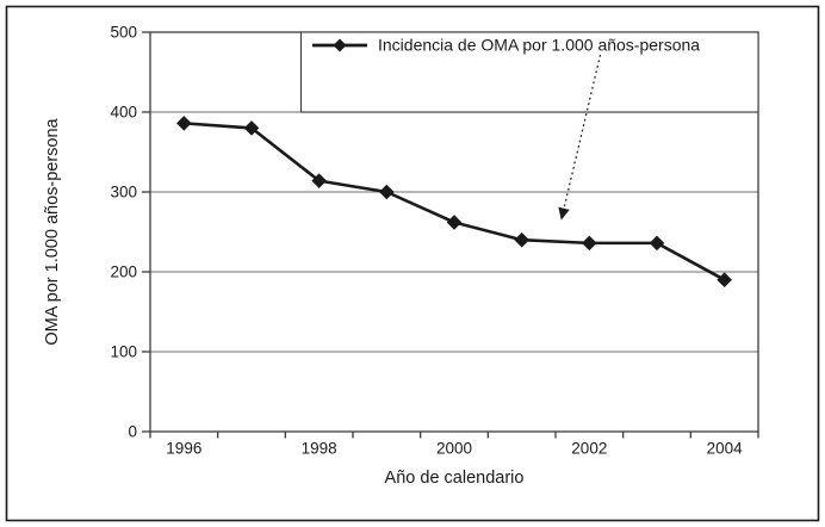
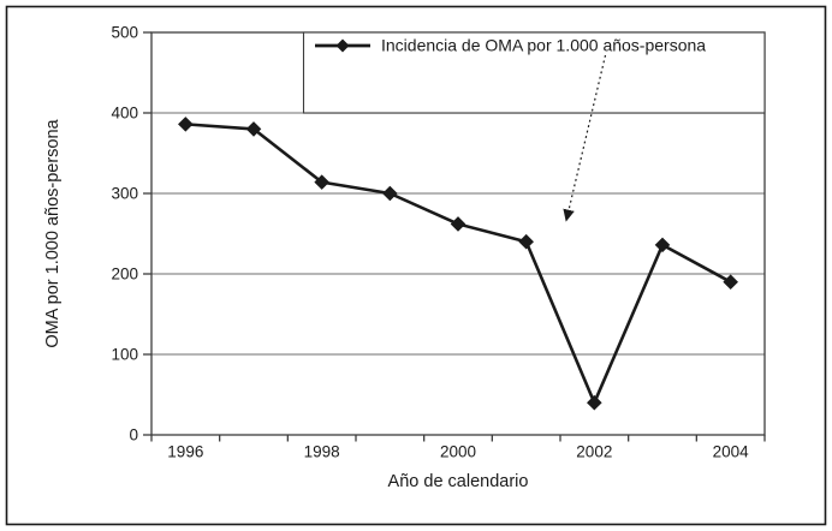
2002: 240 -> 40
